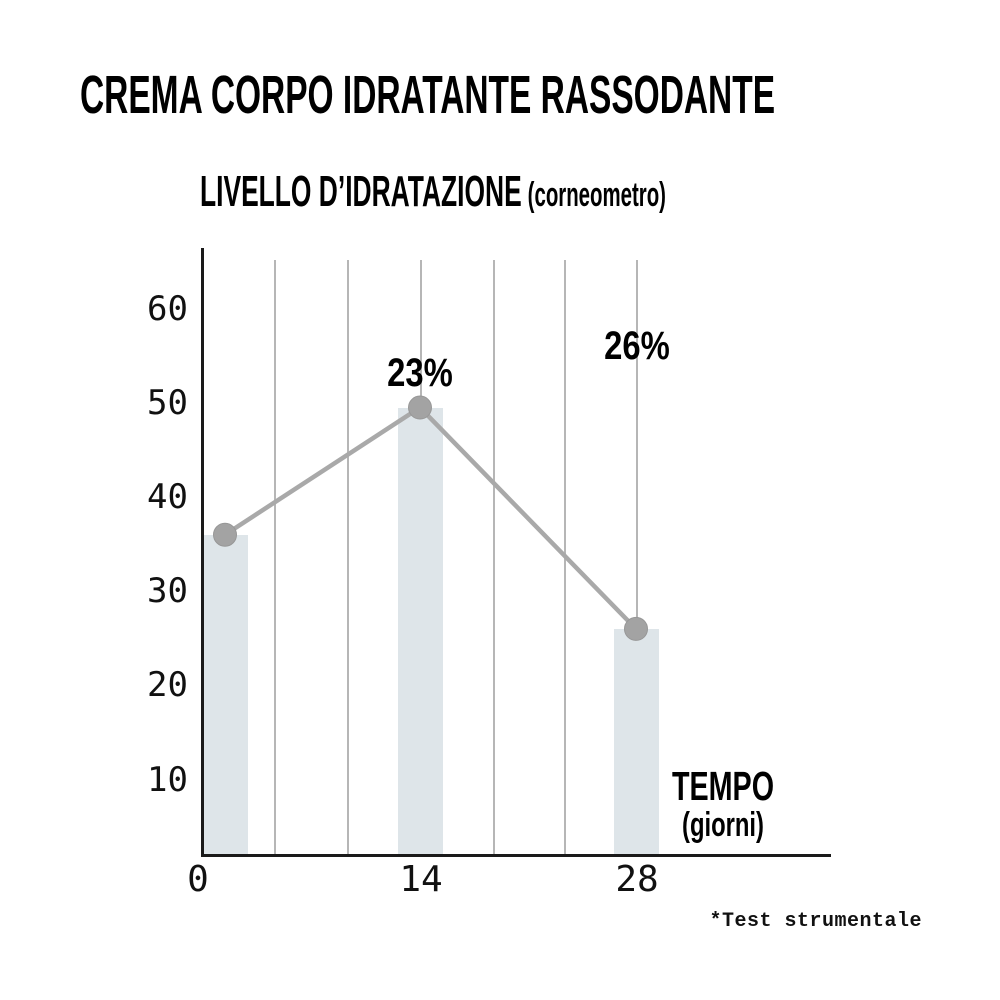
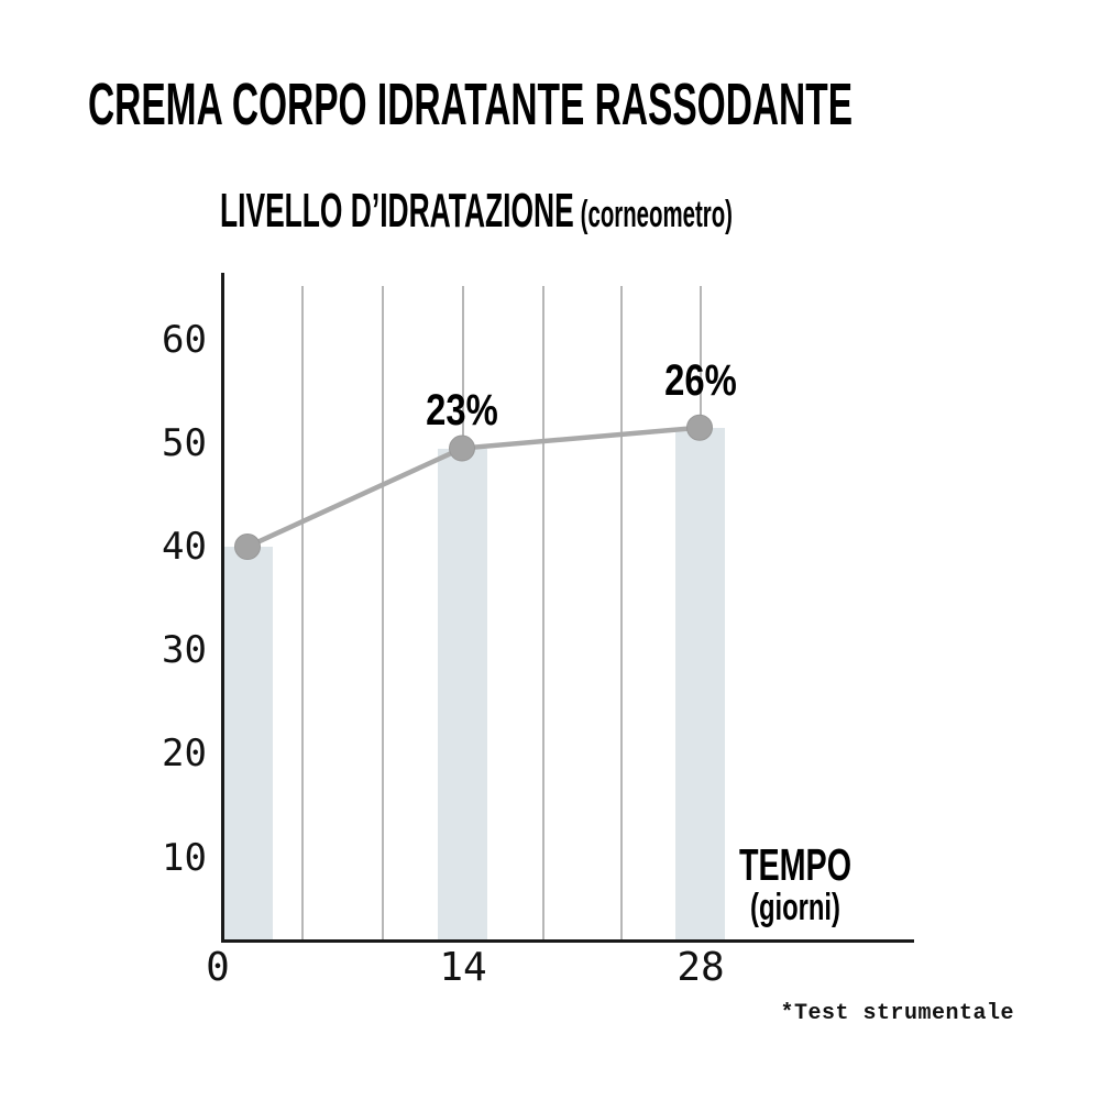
0: 36 -> 40
28: 26 -> 52
